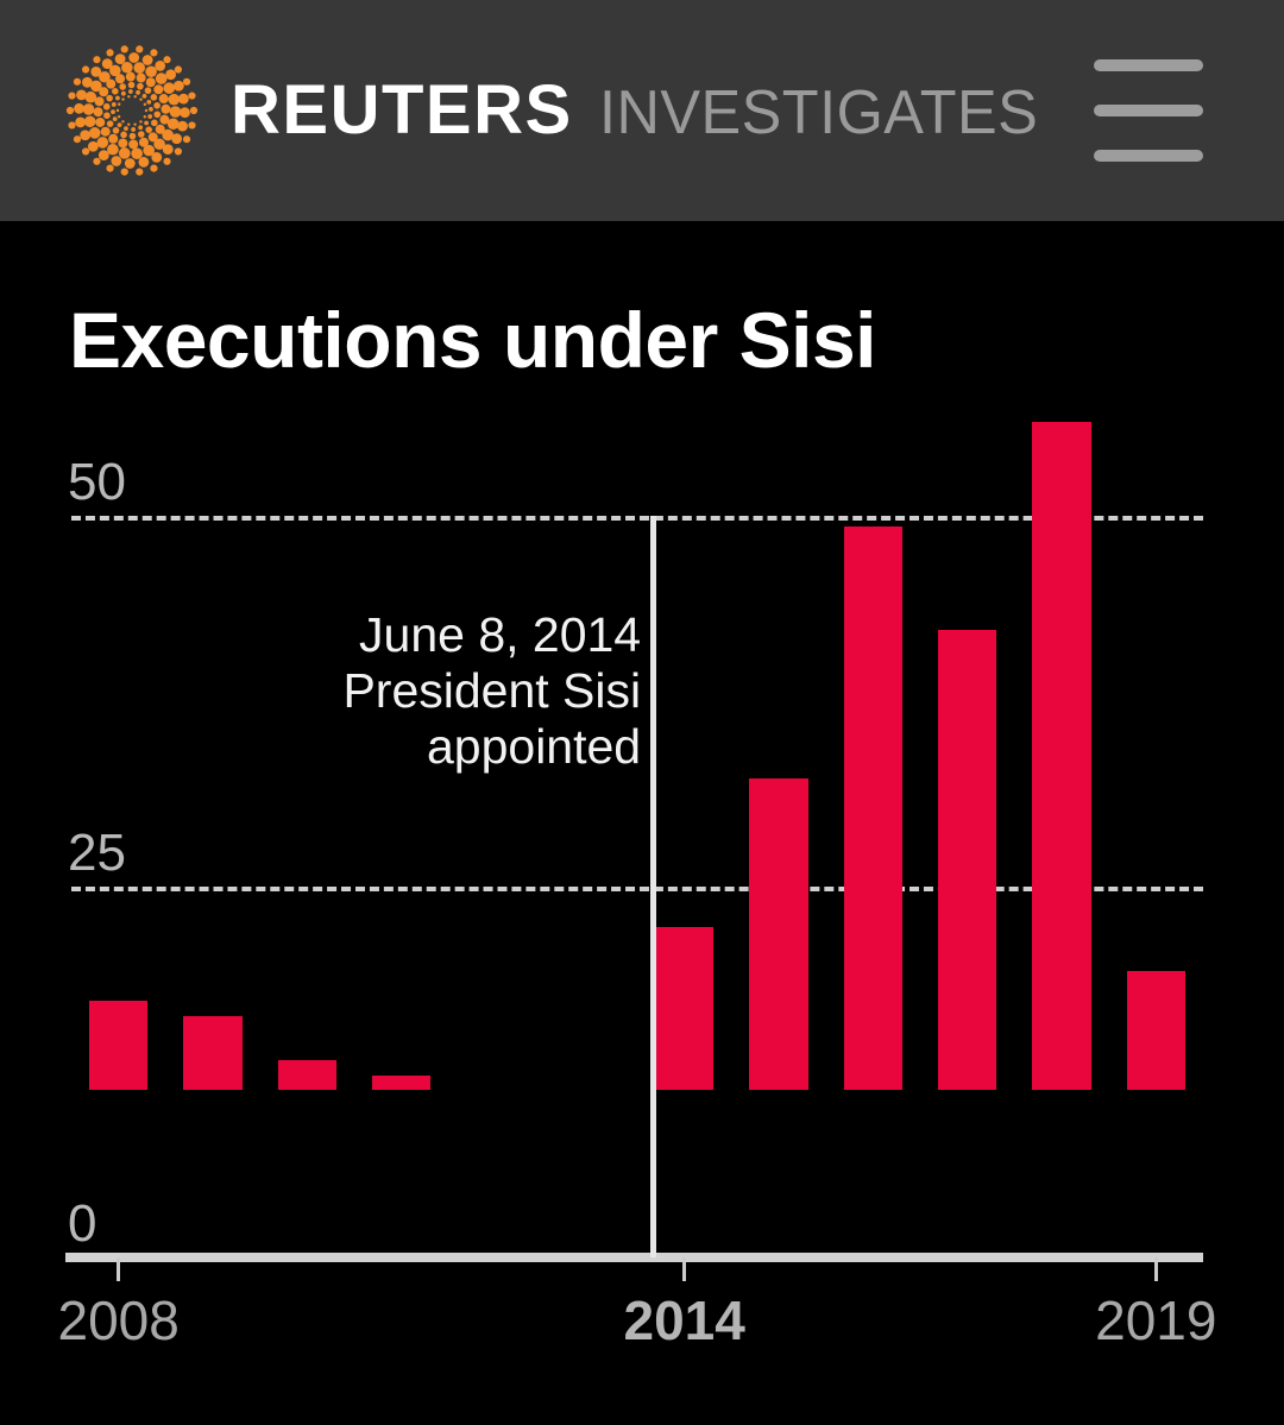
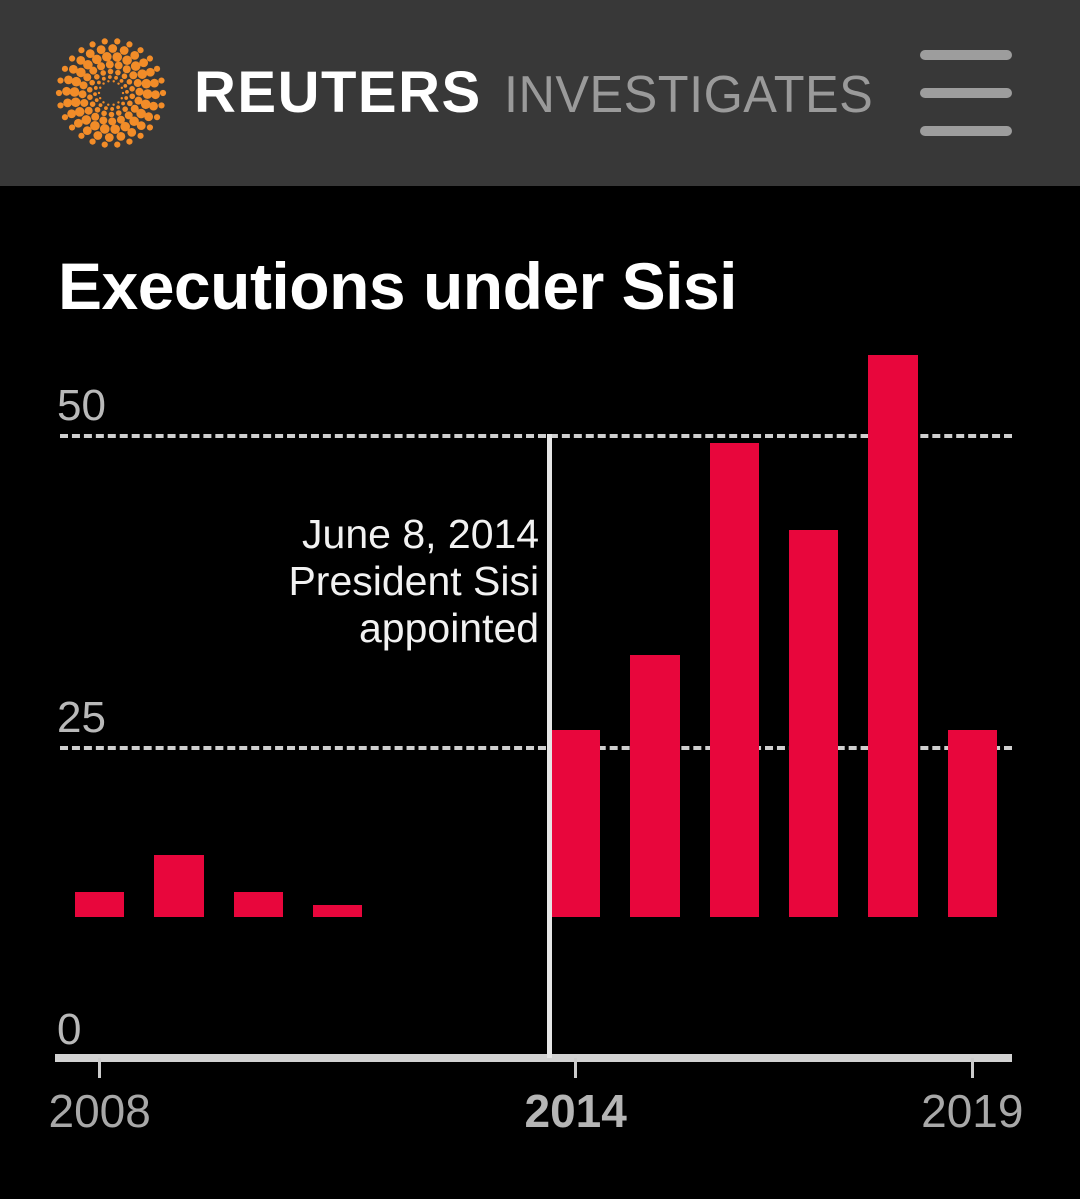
2008: 6 -> 2
2014: 11 -> 15
2019: 8 -> 15
